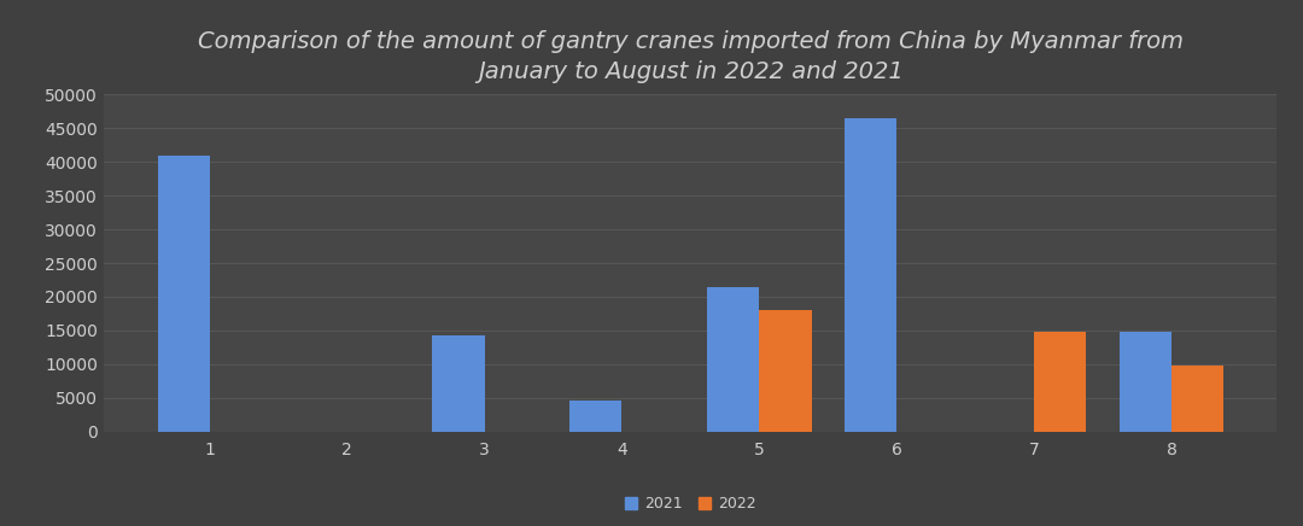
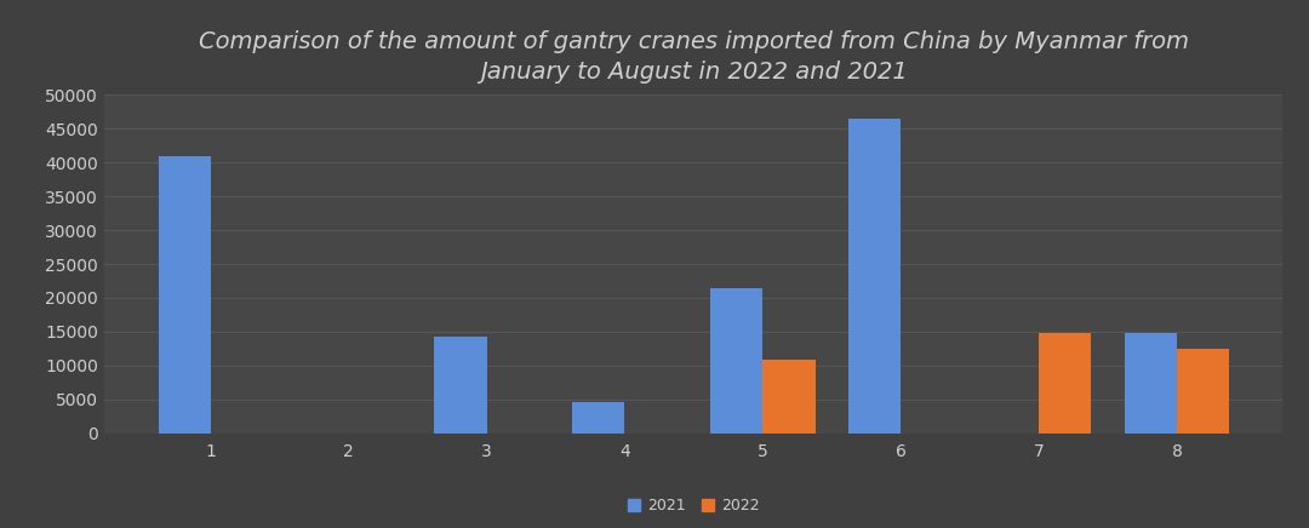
2022/5: 18000 -> 10800
2022/8: 9800 -> 12400
